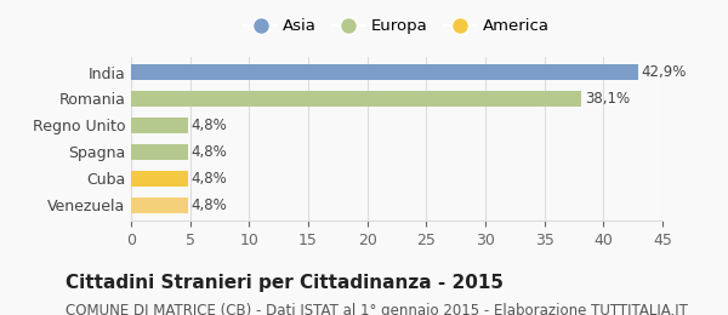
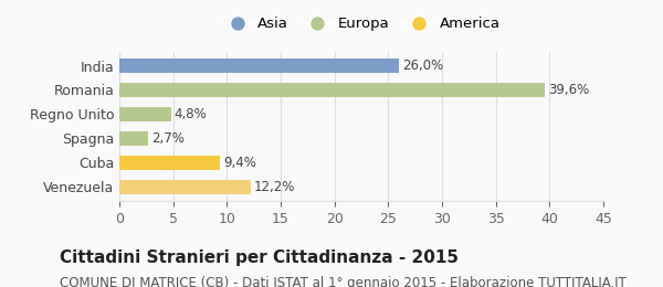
India: 42,9% -> 26,0%
Romania: 38,1% -> 39,6%
Spagna: 4,8% -> 2,7%
Cuba: 4,8% -> 9,4%
Venezuela: 4,8% -> 12,2%
